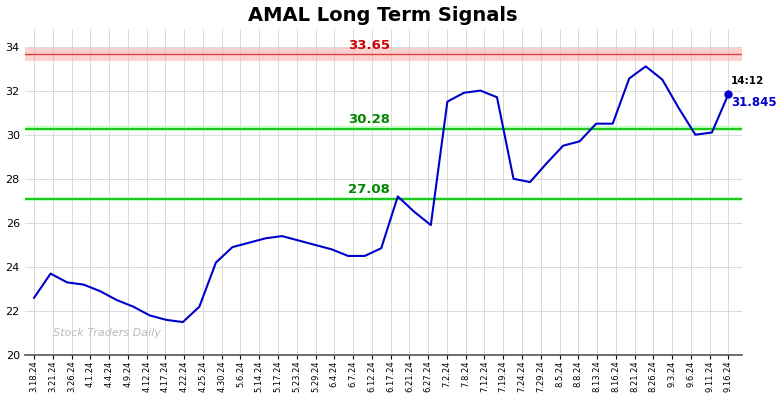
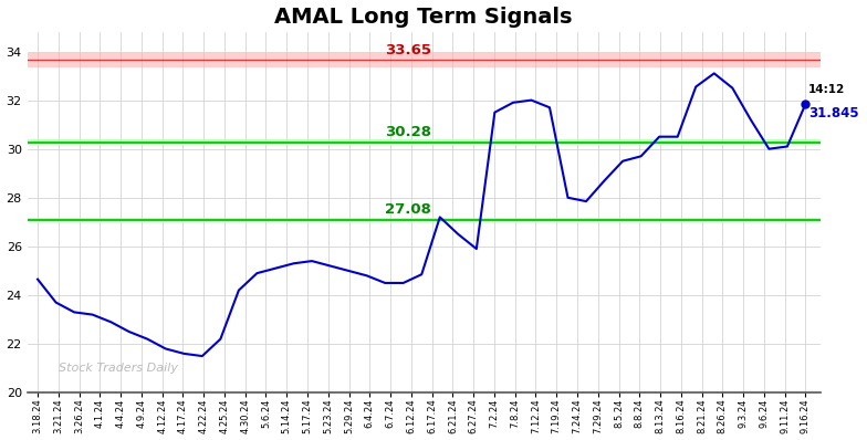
3.18.24: 22.60 -> 24.65
